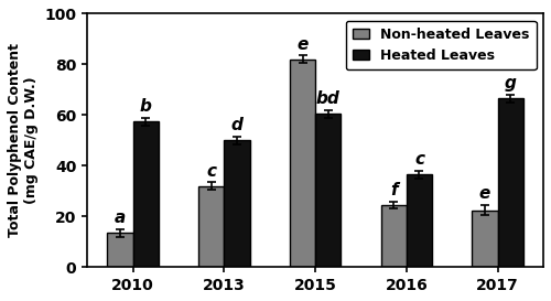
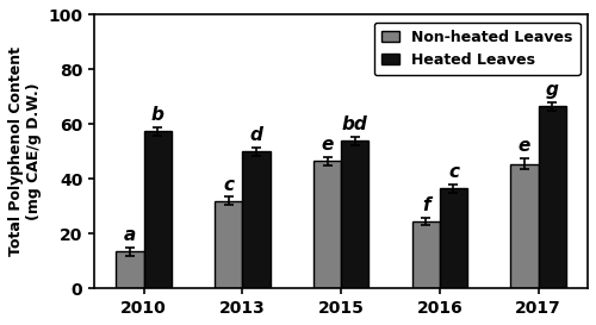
Non-heated Leaves/2015: 82.0 -> 46.5
Heated Leaves/2015: 60.5 -> 54.0
Non-heated Leaves/2017: 22.5 -> 45.5
